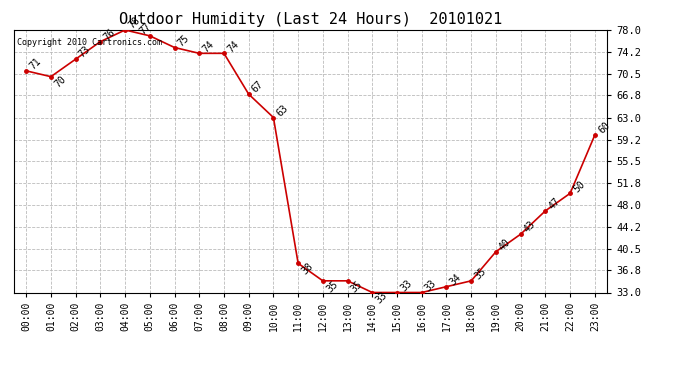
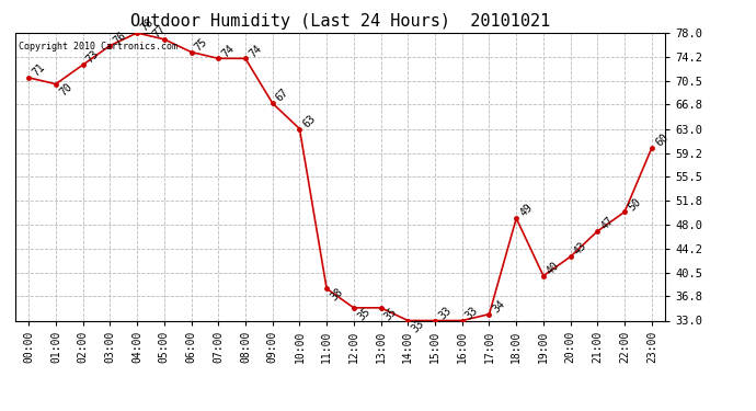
18:00: 35 -> 49
